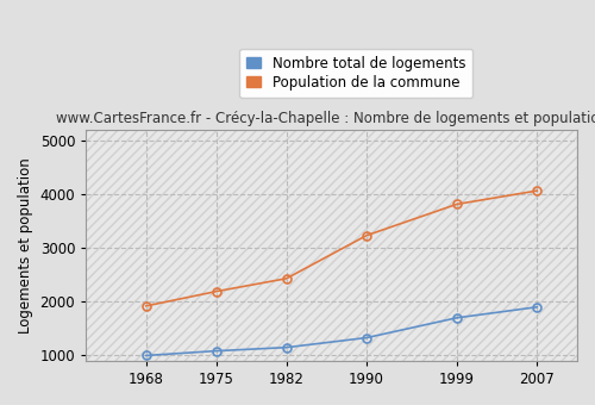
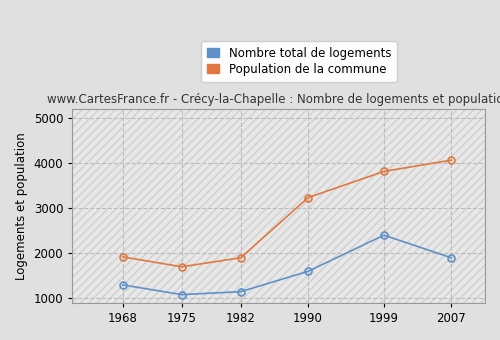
Nombre total de logements/1968: 1000 -> 1300
Population de la commune/1975: 2190 -> 1700
Population de la commune/1982: 2430 -> 1900
Nombre total de logements/1990: 1330 -> 1600
Nombre total de logements/1999: 1700 -> 2400
